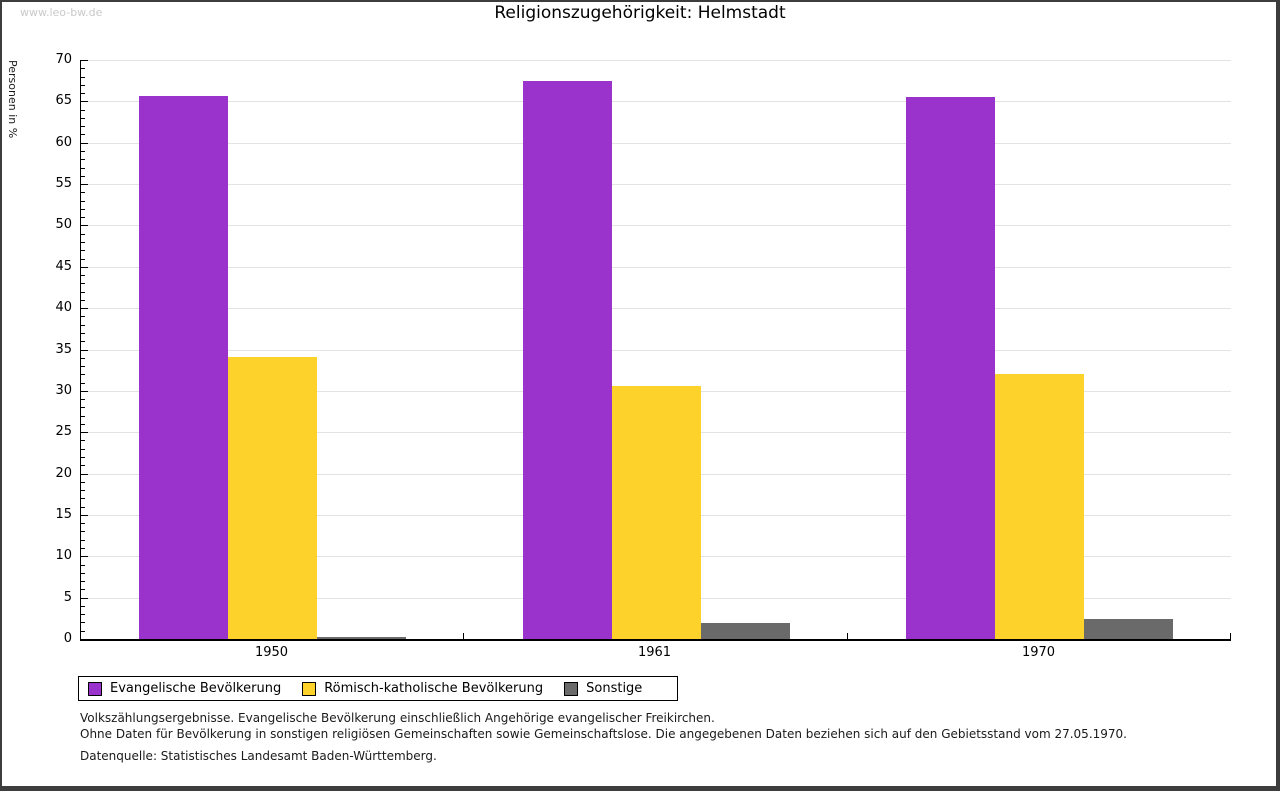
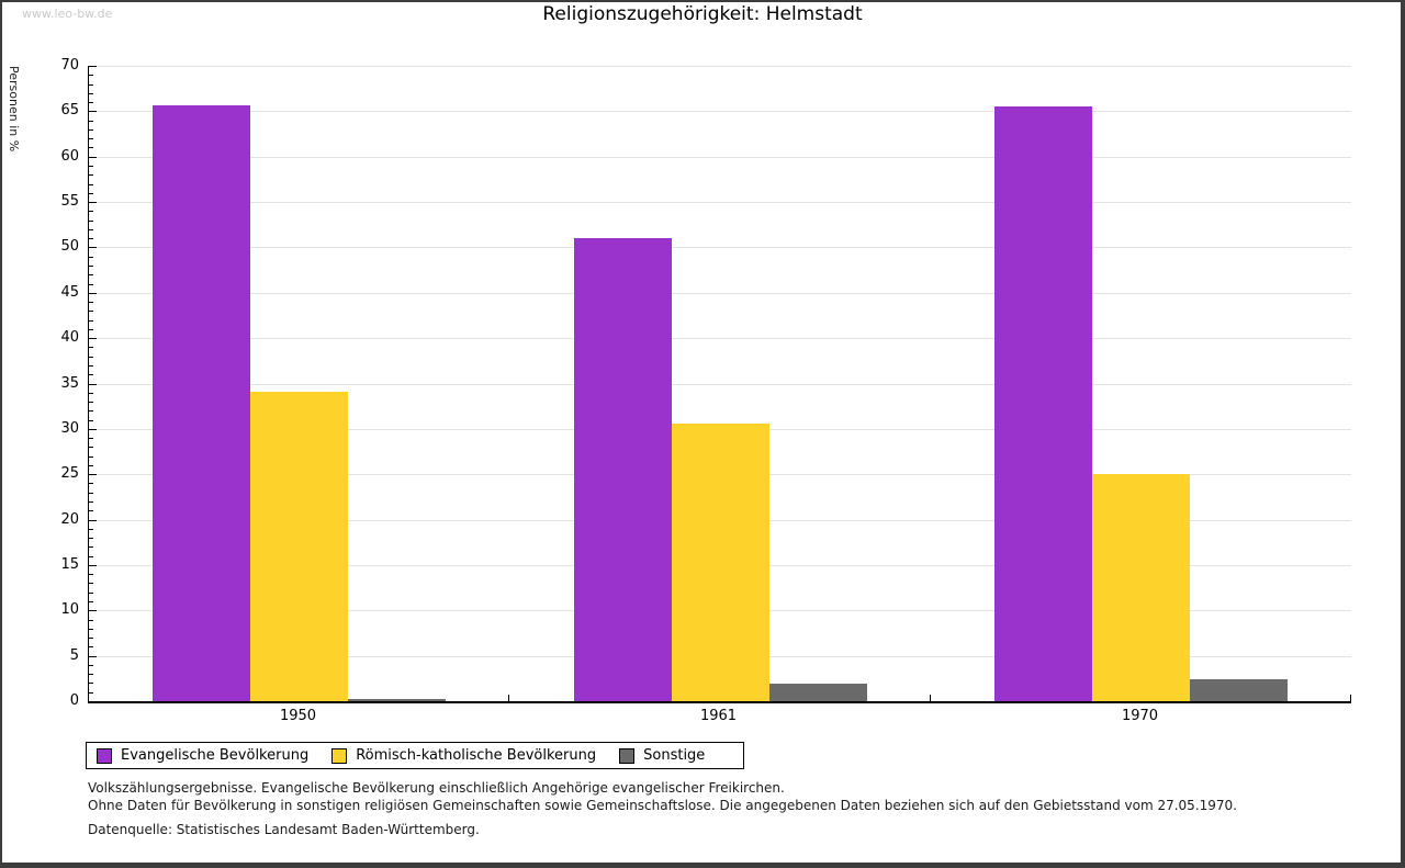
Evangelische Bevölkerung/1961: 68 -> 51
Römisch-katholische Bevölkerung/1970: 32 -> 25
